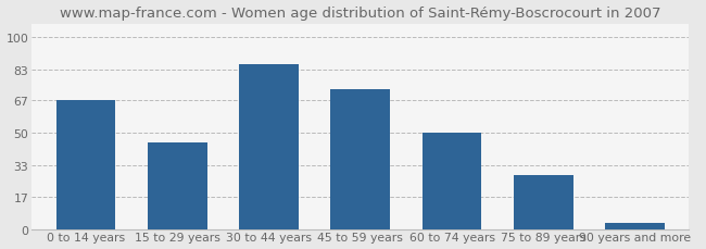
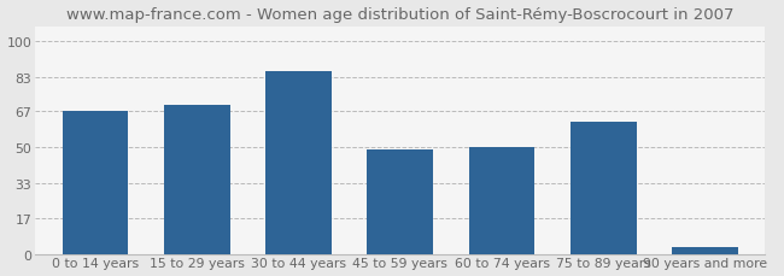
15 to 29 years: 45 -> 70
45 to 59 years: 73 -> 49
75 to 89 years: 28 -> 62
